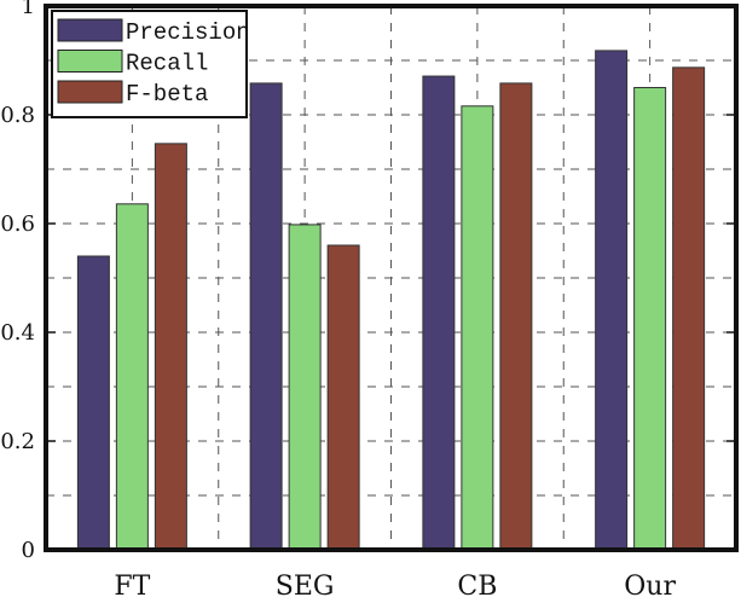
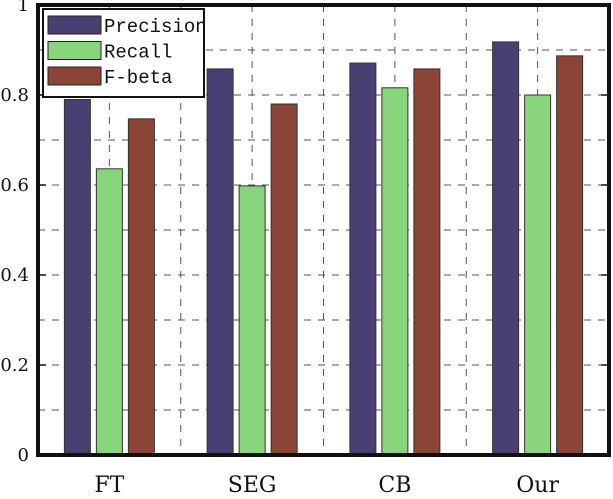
Precision/FT: 0.54 -> 0.79
F-beta/SEG: 0.56 -> 0.78
Recall/Our: 0.85 -> 0.80
